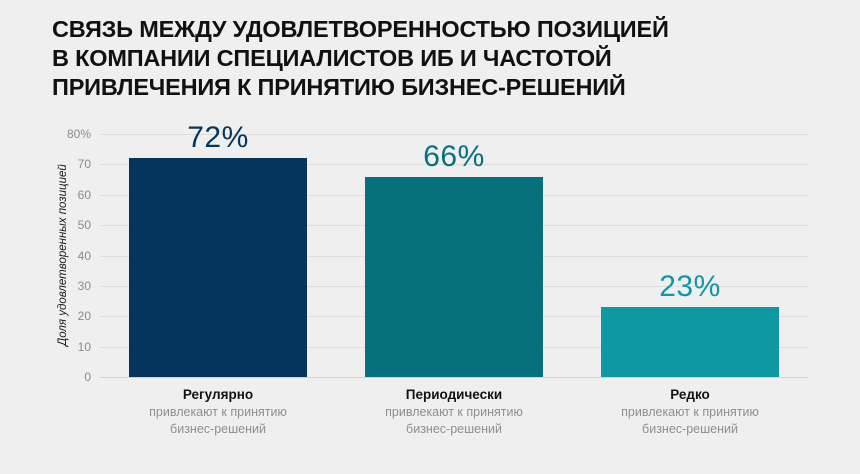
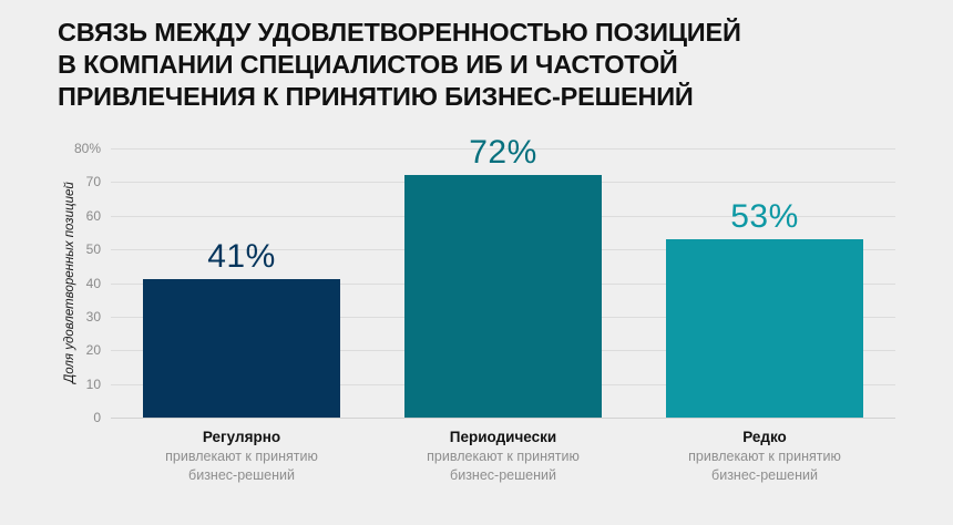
Регулярно: 72% -> 41%
Периодически: 66% -> 72%
Редко: 23% -> 53%
